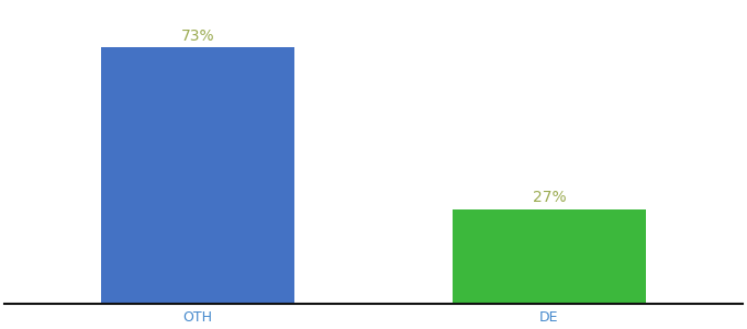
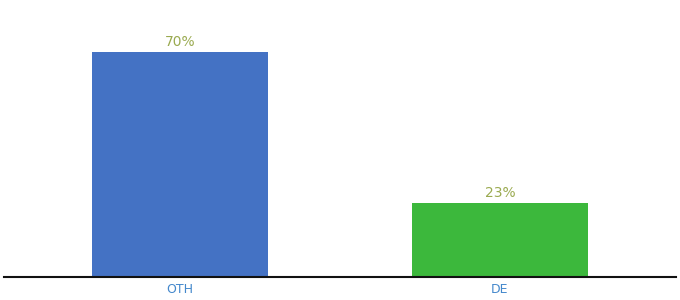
OTH: 73% -> 70%
DE: 27% -> 23%
